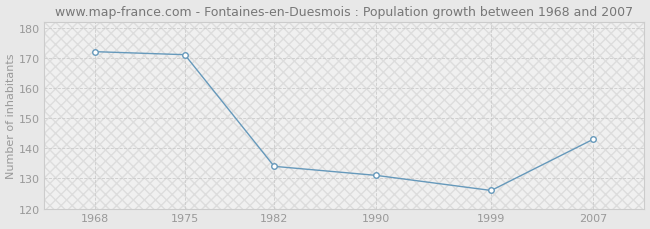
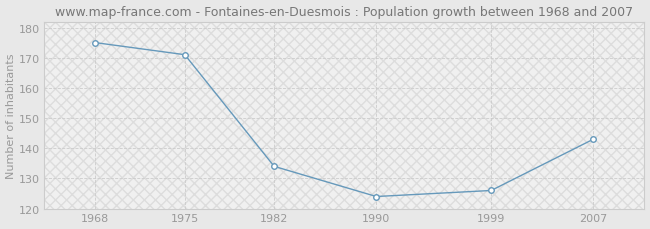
1968: 172 -> 175
1990: 131 -> 124
